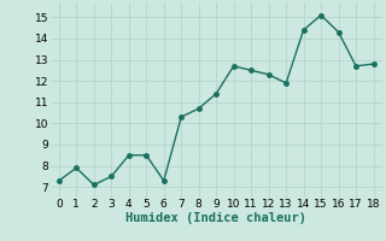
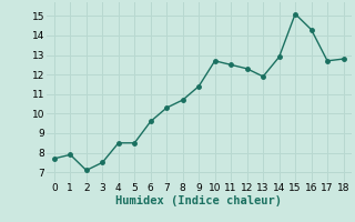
0: 7.3 -> 7.7
6: 7.3 -> 9.6
14: 14.4 -> 12.9
